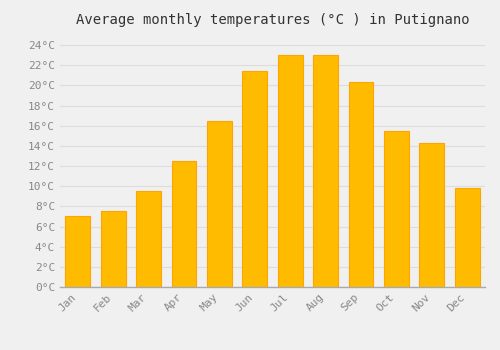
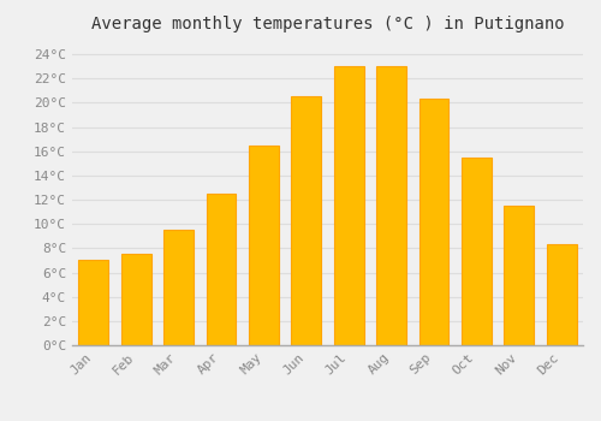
Jun: 21.4°C -> 20.5°C
Nov: 14.3°C -> 11.5°C
Dec: 9.8°C -> 8.3°C
